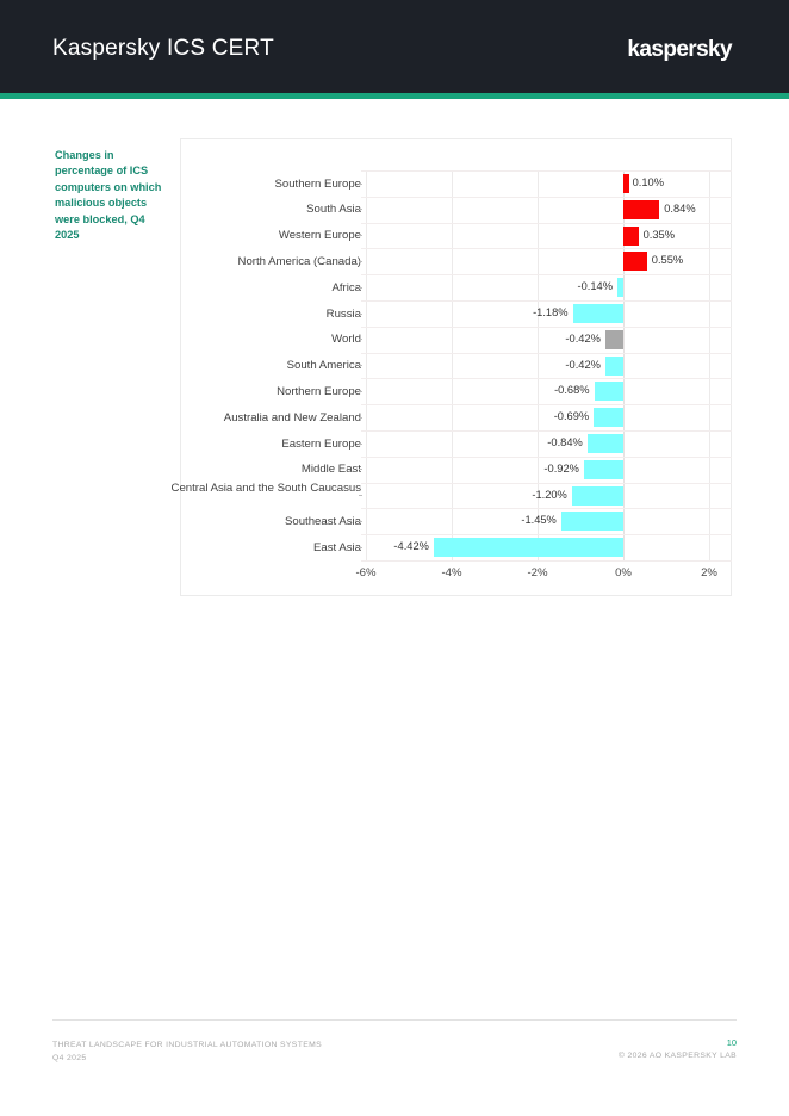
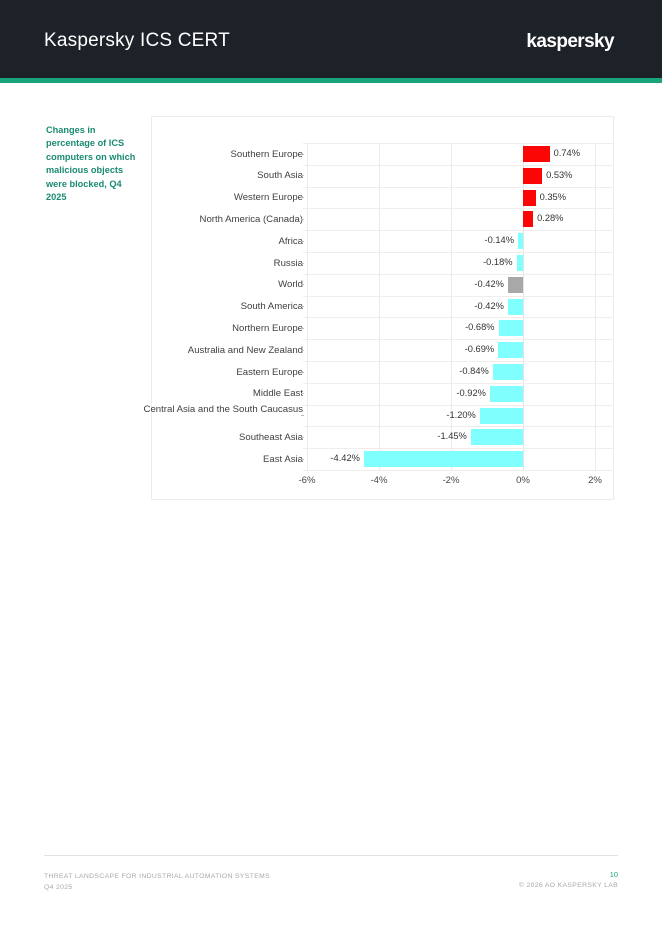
Southern Europe: 0.10% -> 0.74%
South Asia: 0.84% -> 0.53%
North America (Canada): 0.55% -> 0.28%
Russia: -1.18% -> -0.18%
